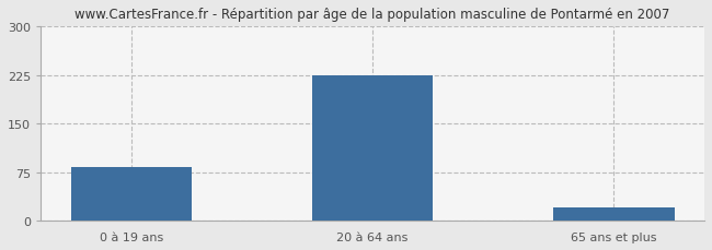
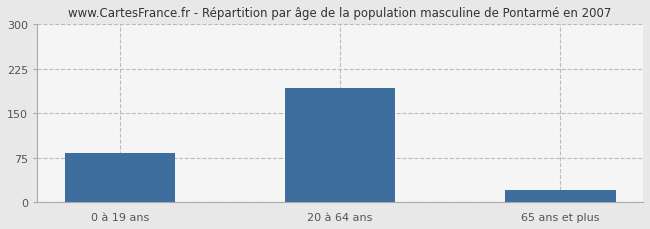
20 à 64 ans: 225 -> 192
